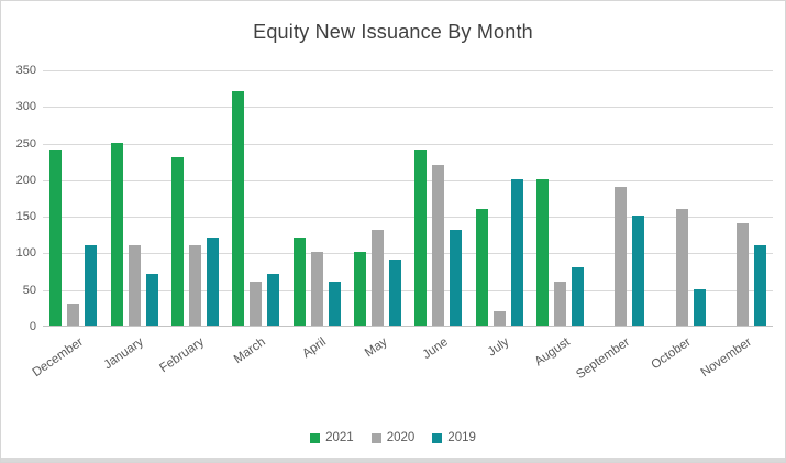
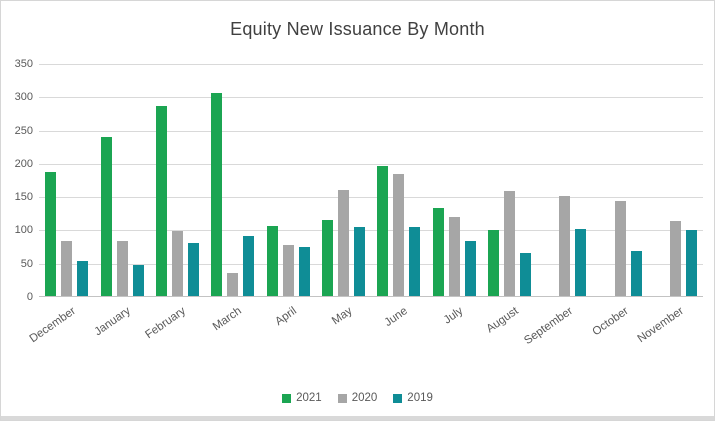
2021/December: 240 -> 190
2020/December: 30 -> 80
2019/December: 110 -> 50
2021/January: 250 -> 240
2020/January: 110 -> 80
2019/January: 70 -> 50
2021/February: 230 -> 280
2020/February: 110 -> 100
2019/February: 120 -> 80
2021/March: 320 -> 300
2020/March: 60 -> 30
2019/March: 70 -> 90
2021/April: 120 -> 100
2020/April: 100 -> 80
2019/April: 60 -> 70
2021/May: 100 -> 110
2020/May: 130 -> 160
2019/May: 90 -> 100
2021/June: 240 -> 200
2020/June: 220 -> 180
2019/June: 130 -> 100
2021/July: 160 -> 130
2020/July: 20 -> 120
2019/July: 200 -> 80
2021/August: 200 -> 100
2020/August: 60 -> 160
2019/August: 80 -> 60
2020/September: 190 -> 150
2019/September: 150 -> 100
2020/October: 160 -> 140
2019/October: 50 -> 70
2020/November: 140 -> 110
2019/November: 110 -> 100
